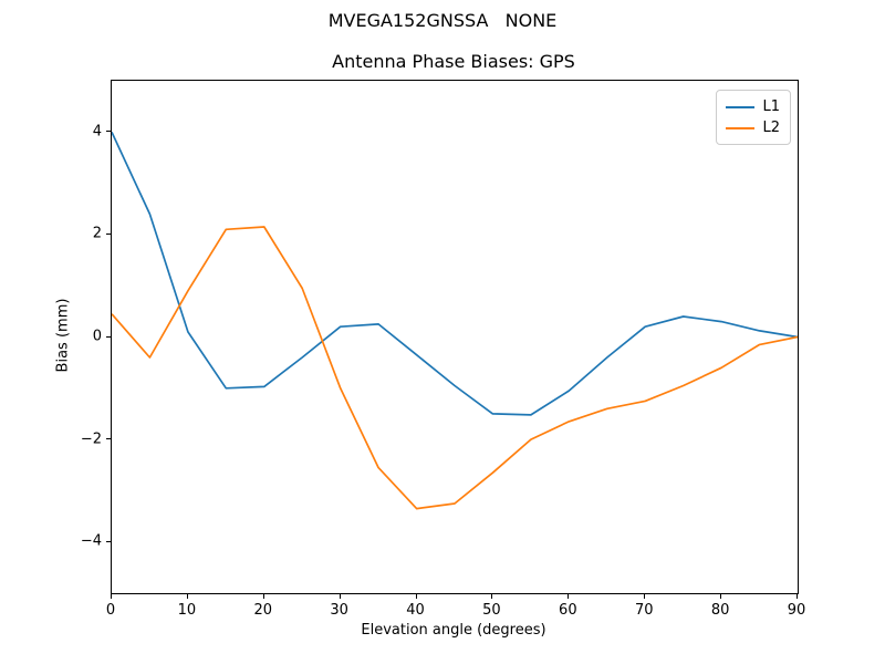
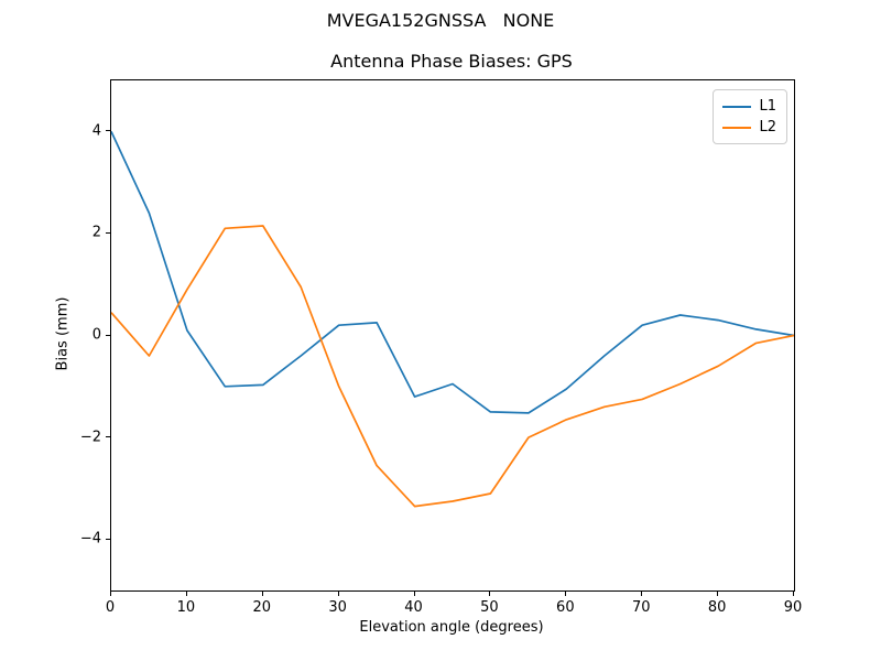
L1/40: -0.3 -> -1.2
L2/50: -2.6 -> -3.1
